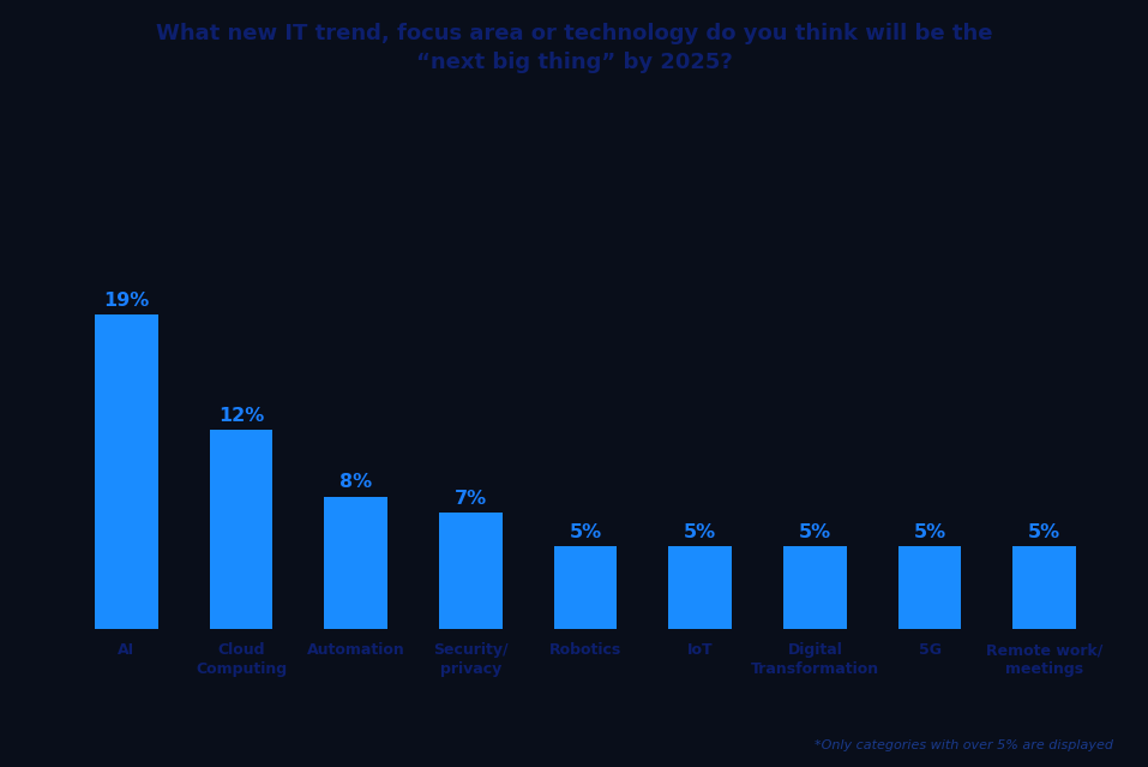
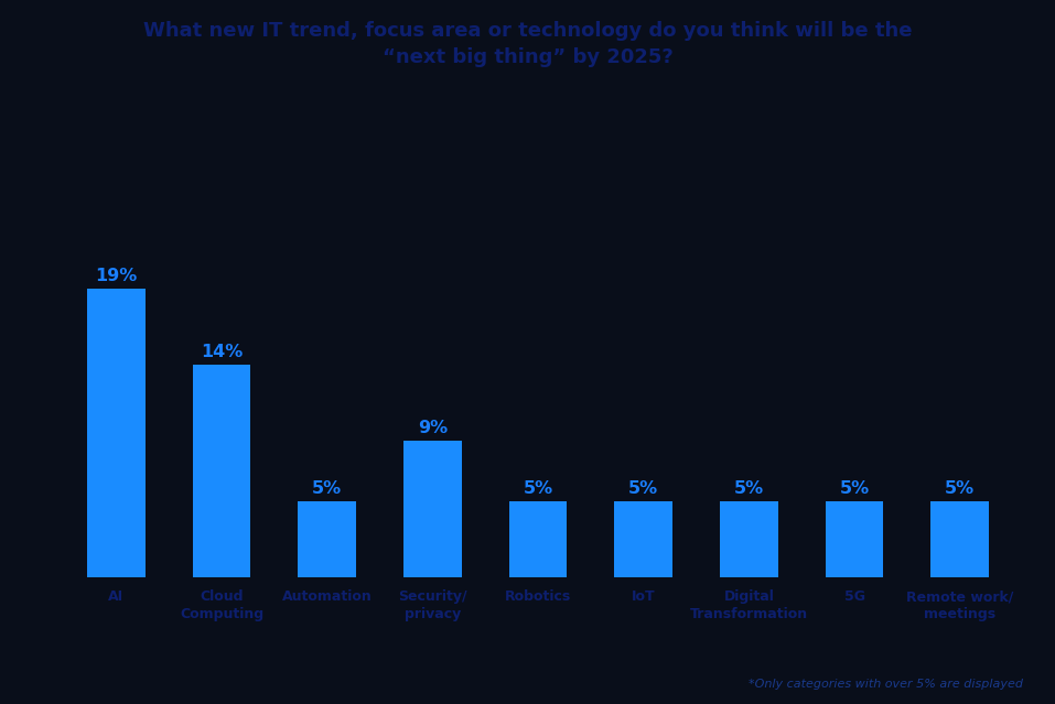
Cloud Computing: 12% -> 14%
Automation: 8% -> 5%
Security/ privacy: 7% -> 9%
